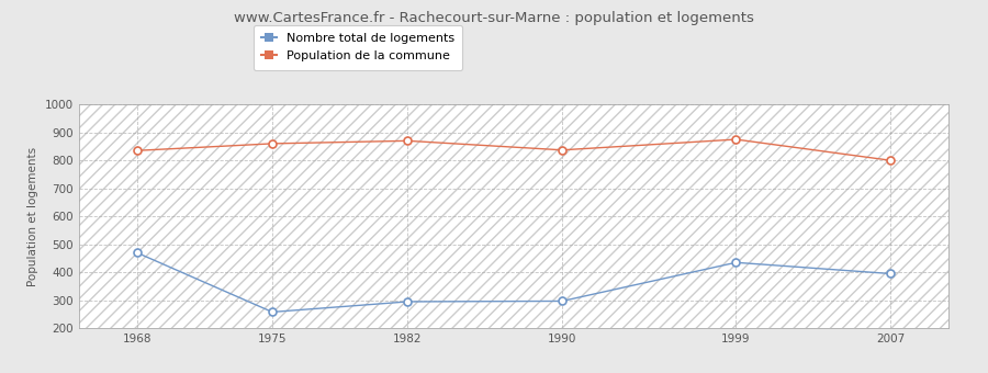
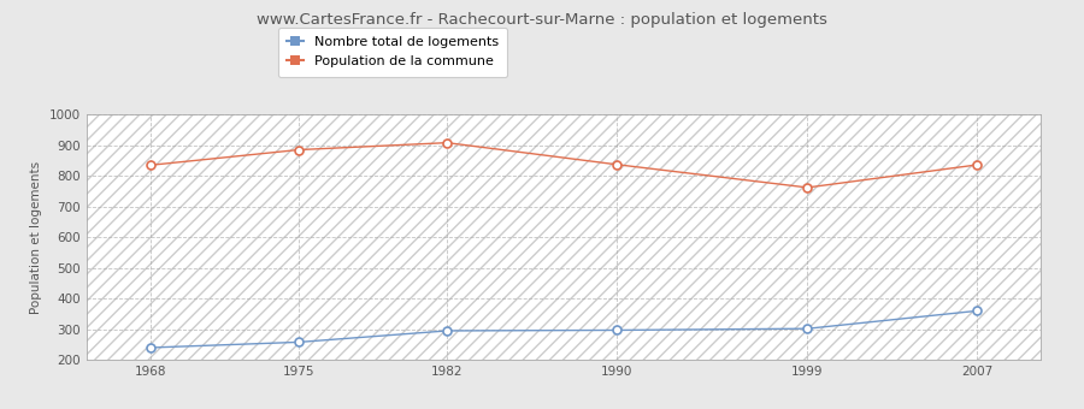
Nombre total de logements/1968: 470 -> 240
Population de la commune/1975: 860 -> 885
Population de la commune/1982: 870 -> 908
Nombre total de logements/1999: 435 -> 302
Population de la commune/1999: 875 -> 762
Nombre total de logements/2007: 395 -> 360
Population de la commune/2007: 800 -> 836
